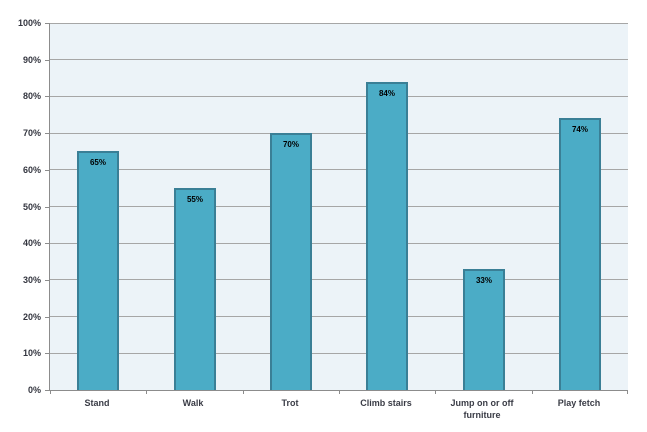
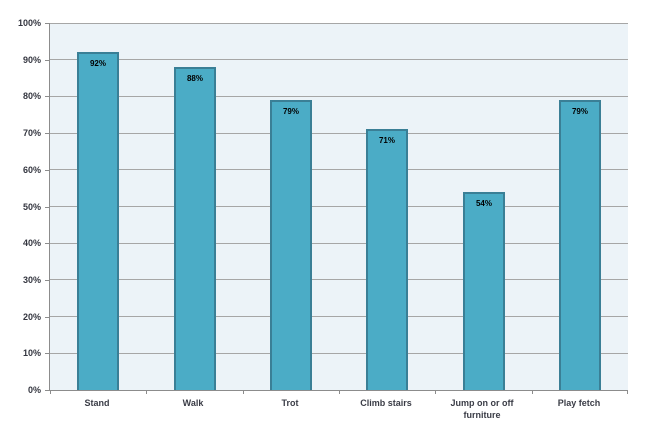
Stand: 65% -> 92%
Walk: 55% -> 88%
Trot: 70% -> 79%
Climb stairs: 84% -> 71%
Jump on or off furniture: 33% -> 54%
Play fetch: 74% -> 79%
